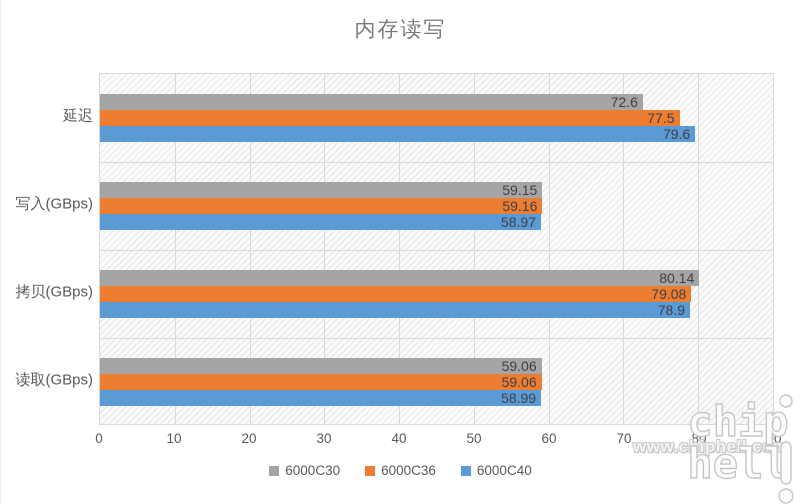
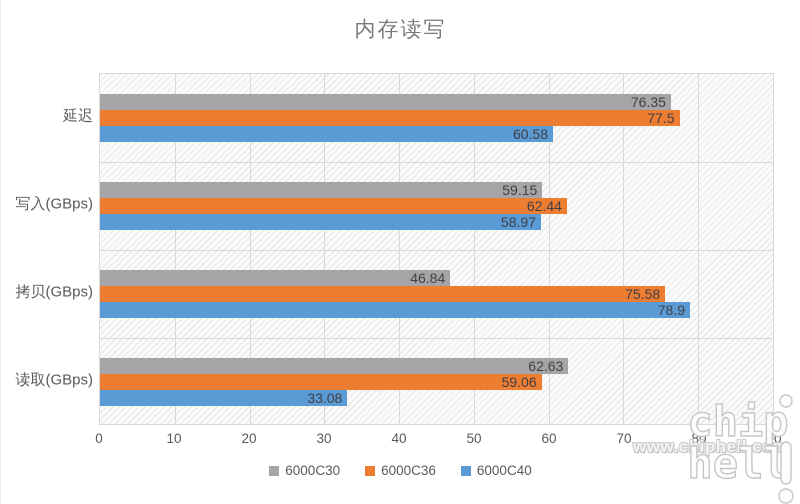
6000C30/延迟: 72.6 -> 76.35
6000C40/延迟: 79.6 -> 60.58
6000C36/写入(GBps): 59.16 -> 62.44
6000C30/拷贝(GBps): 80.14 -> 46.84
6000C36/拷贝(GBps): 79.08 -> 75.58
6000C30/读取(GBps): 59.06 -> 62.63
6000C40/读取(GBps): 58.99 -> 33.08
